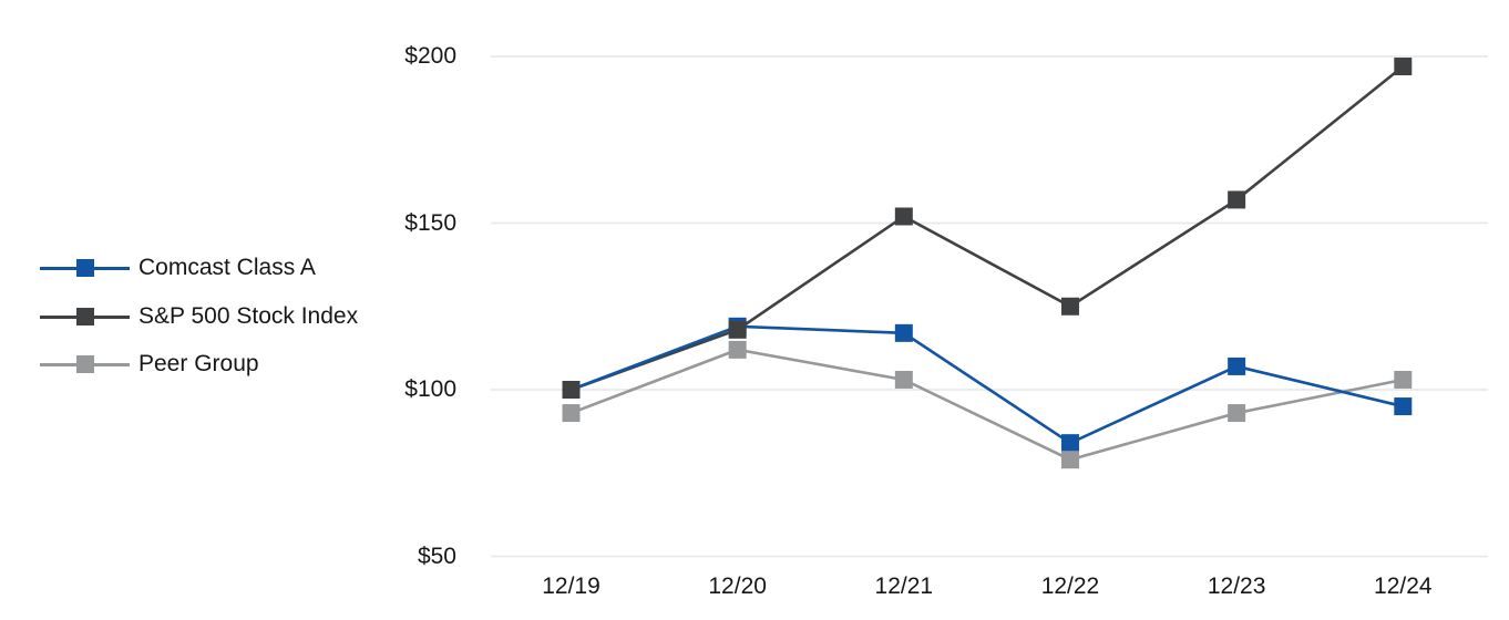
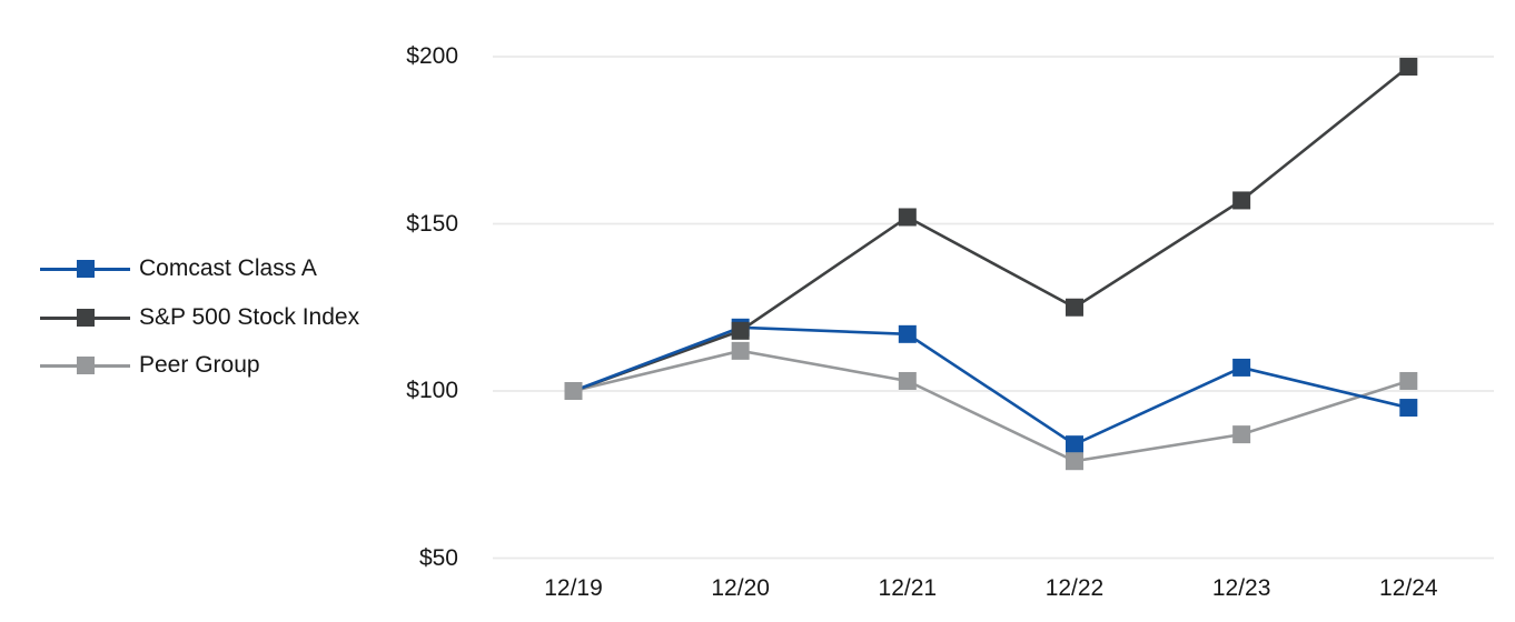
Peer Group/12/19: $93 -> $100
Peer Group/12/23: $93 -> $87
